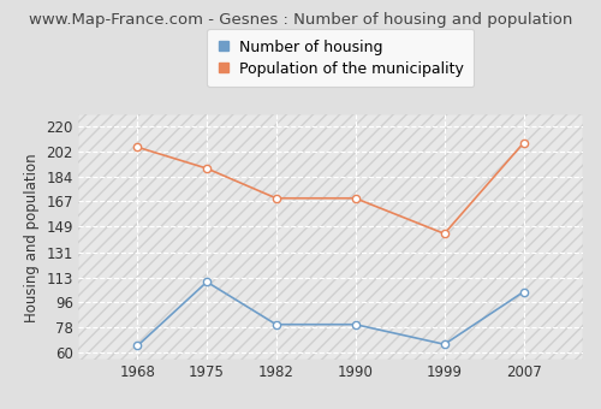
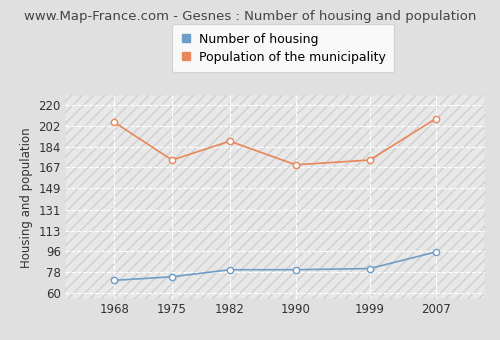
Number of housing/1968: 65 -> 71
Number of housing/1975: 110 -> 74
Population of the municipality/1975: 190 -> 173
Population of the municipality/1982: 169 -> 189
Number of housing/1999: 66 -> 81
Population of the municipality/1999: 144 -> 173
Number of housing/2007: 103 -> 95
